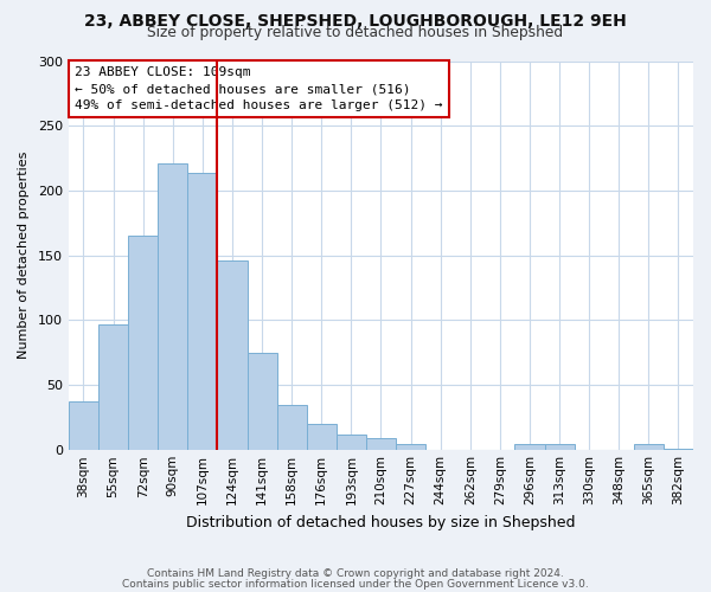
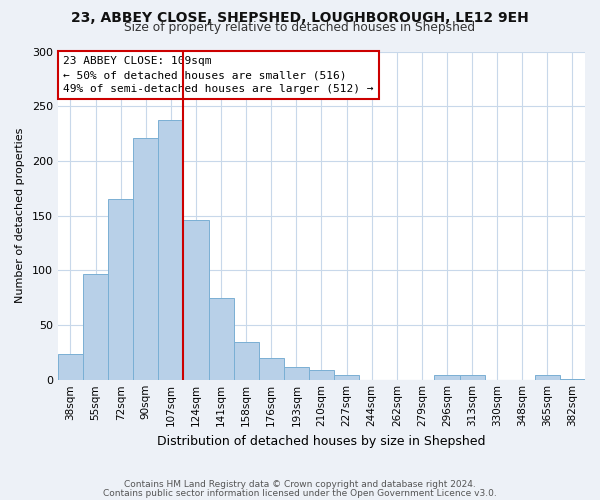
38sqm: 37 -> 24
107sqm: 214 -> 237
